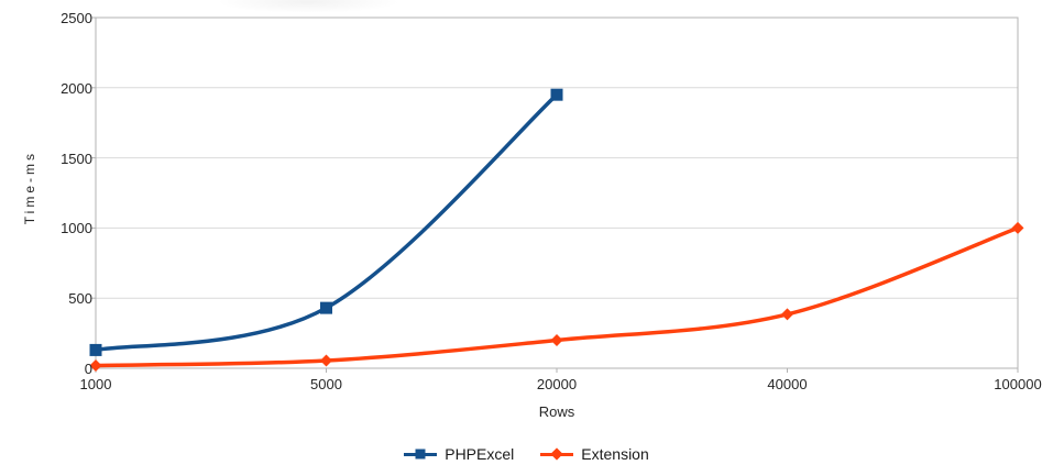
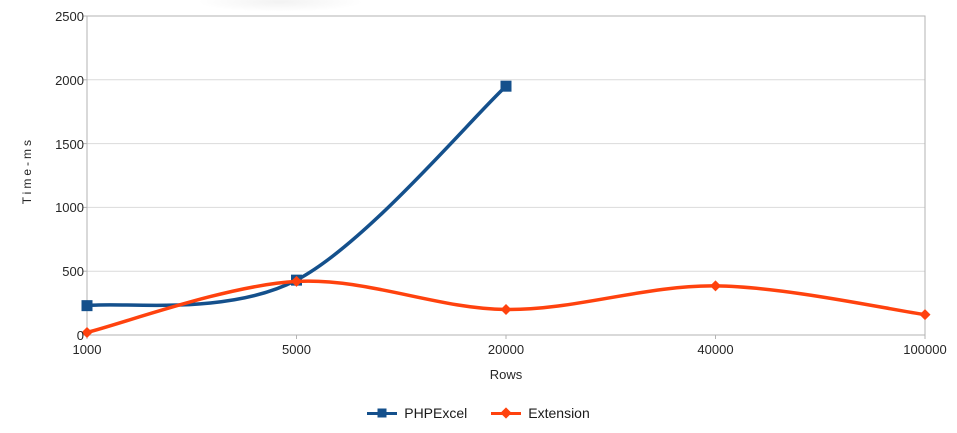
PHPExcel/1000: 130 -> 230
Extension/5000: 60 -> 420
Extension/100000: 1000 -> 160
